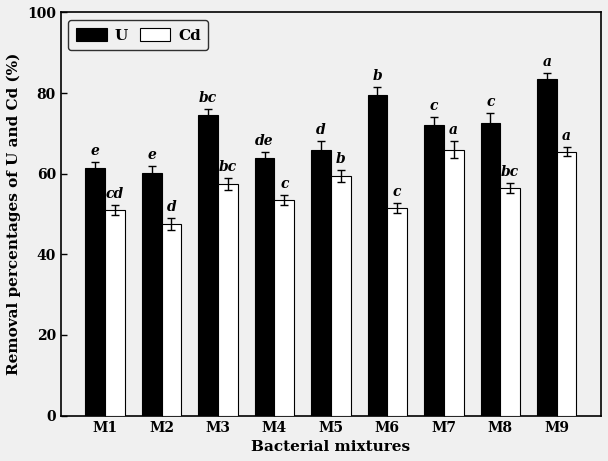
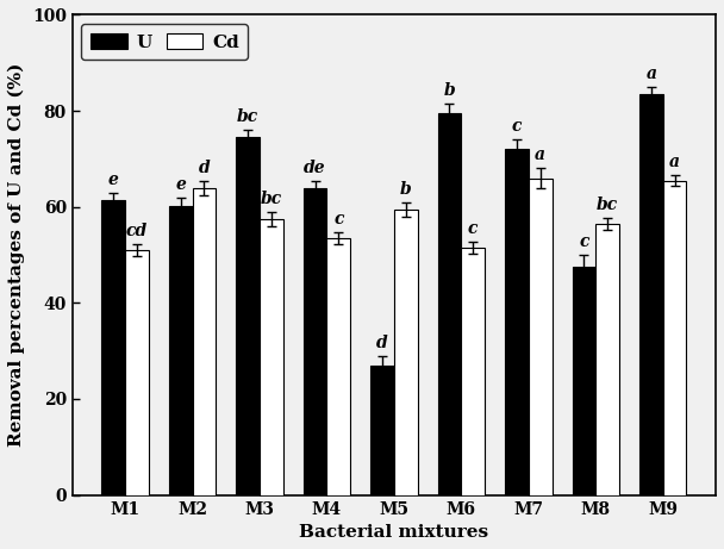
Cd/M2: 47.5 -> 64.0
U/M5: 66.0 -> 27.0
U/M8: 72.5 -> 47.5
